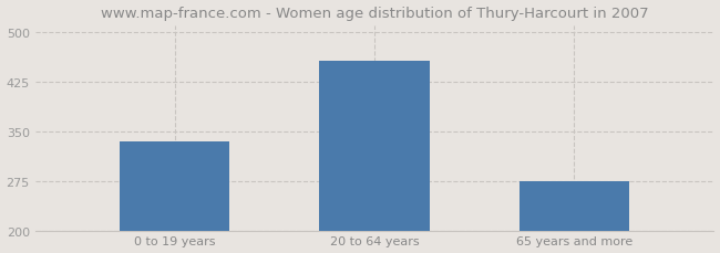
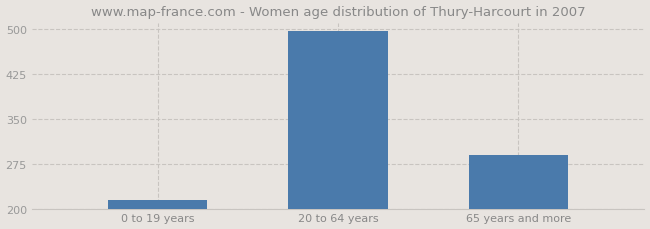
0 to 19 years: 334 -> 215
20 to 64 years: 456 -> 497
65 years and more: 274 -> 290
